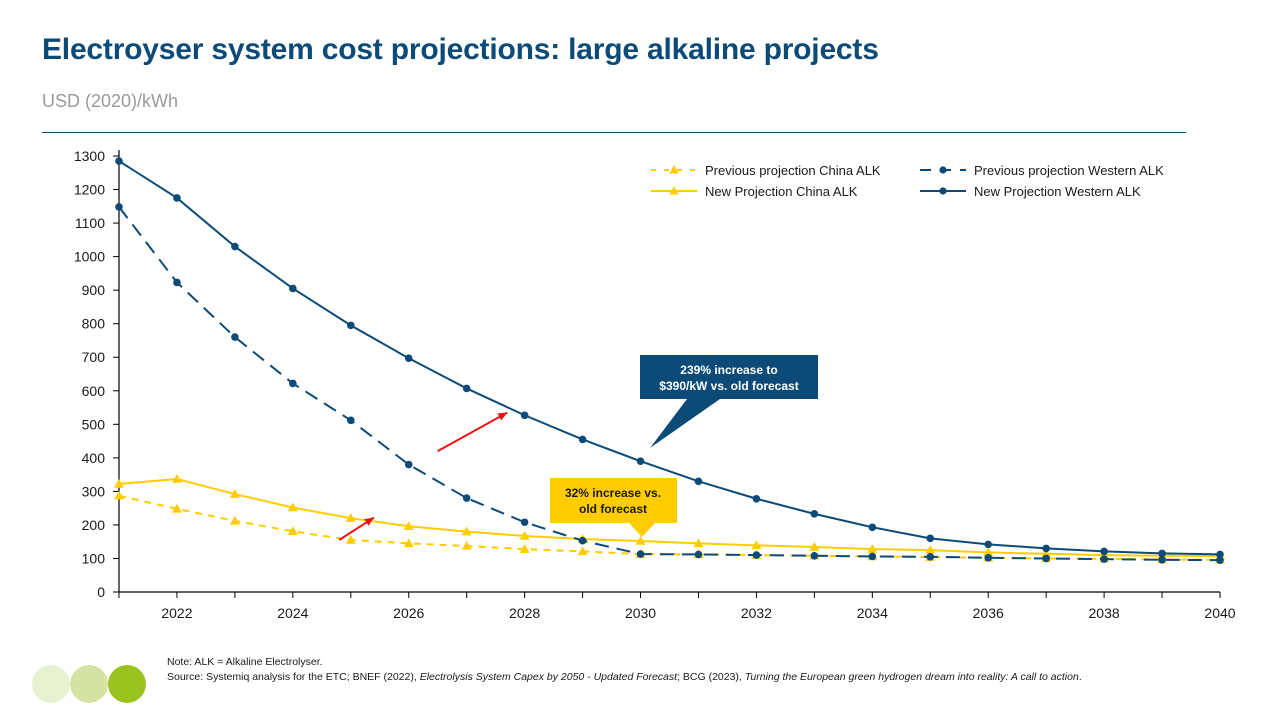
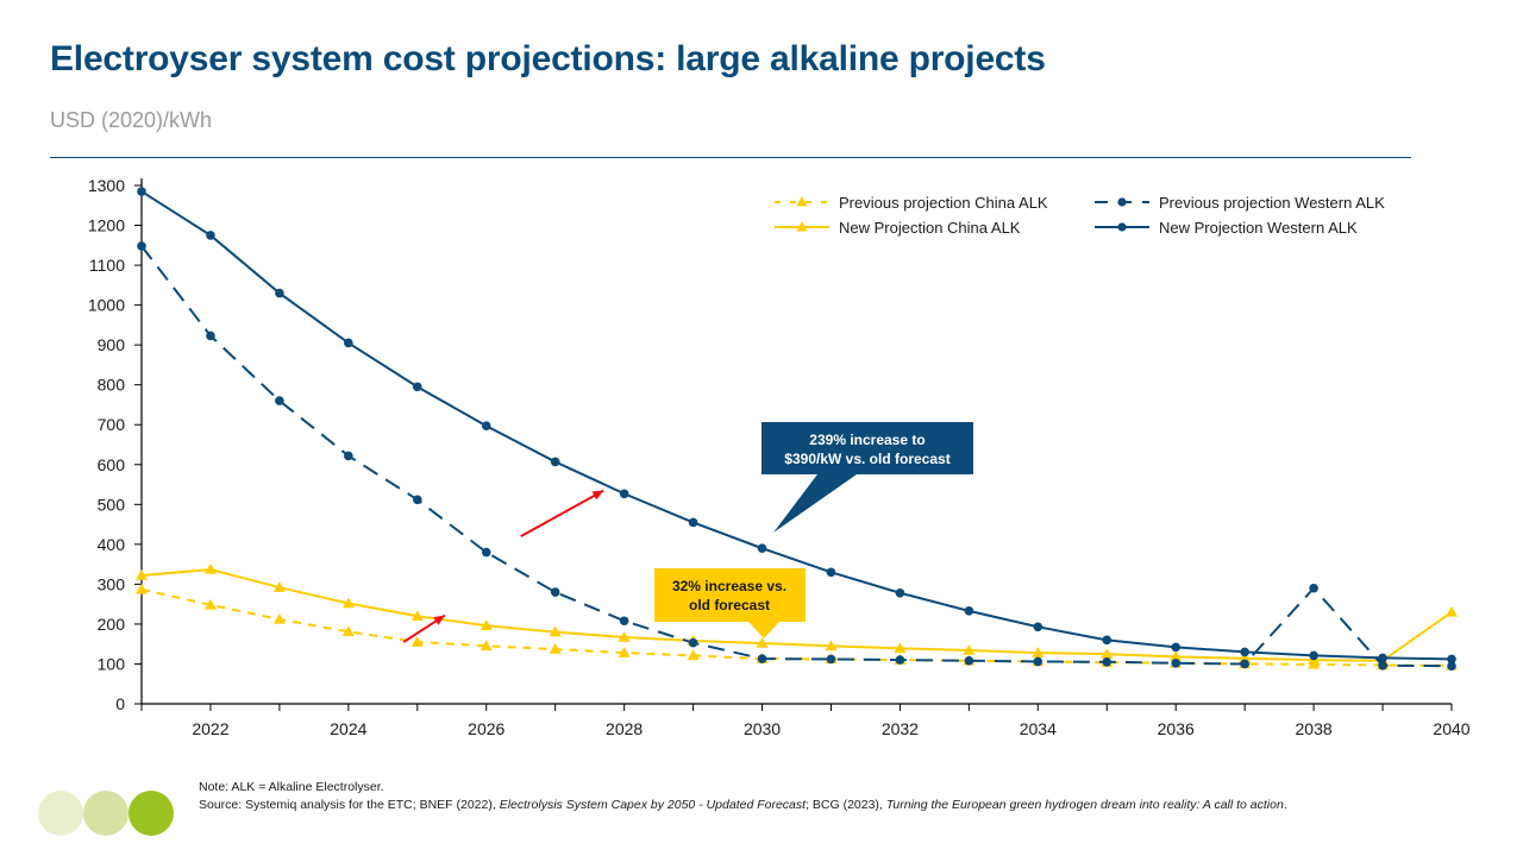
Previous projection Western ALK/2038: 100 -> 290
New Projection China ALK/2040: 110 -> 230
